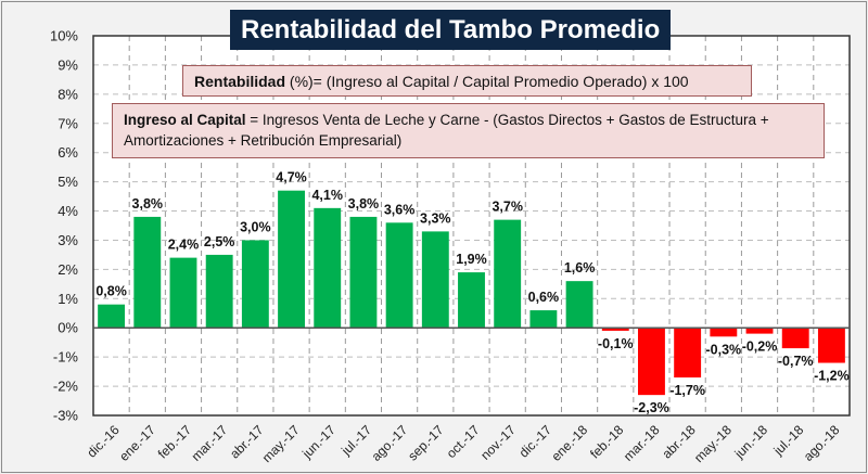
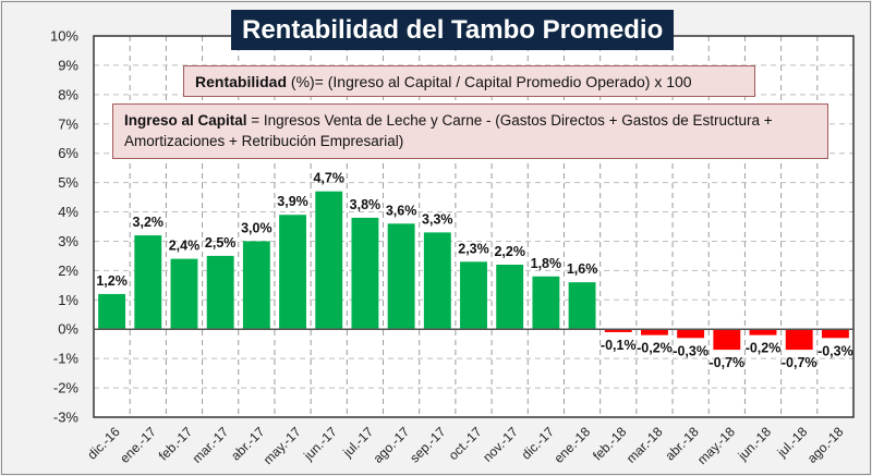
dic.-16: 0,8% -> 1,2%
ene.-17: 3,8% -> 3,2%
may.-17: 4,7% -> 3,9%
jun.-17: 4,1% -> 4,7%
oct.-17: 1,9% -> 2,3%
nov.-17: 3,7% -> 2,2%
dic.-17: 0,6% -> 1,8%
mar.-18: -2,3% -> -0,2%
abr.-18: -1,7% -> -0,3%
may.-18: -0,3% -> -0,7%
ago.-18: -1,2% -> -0,3%
